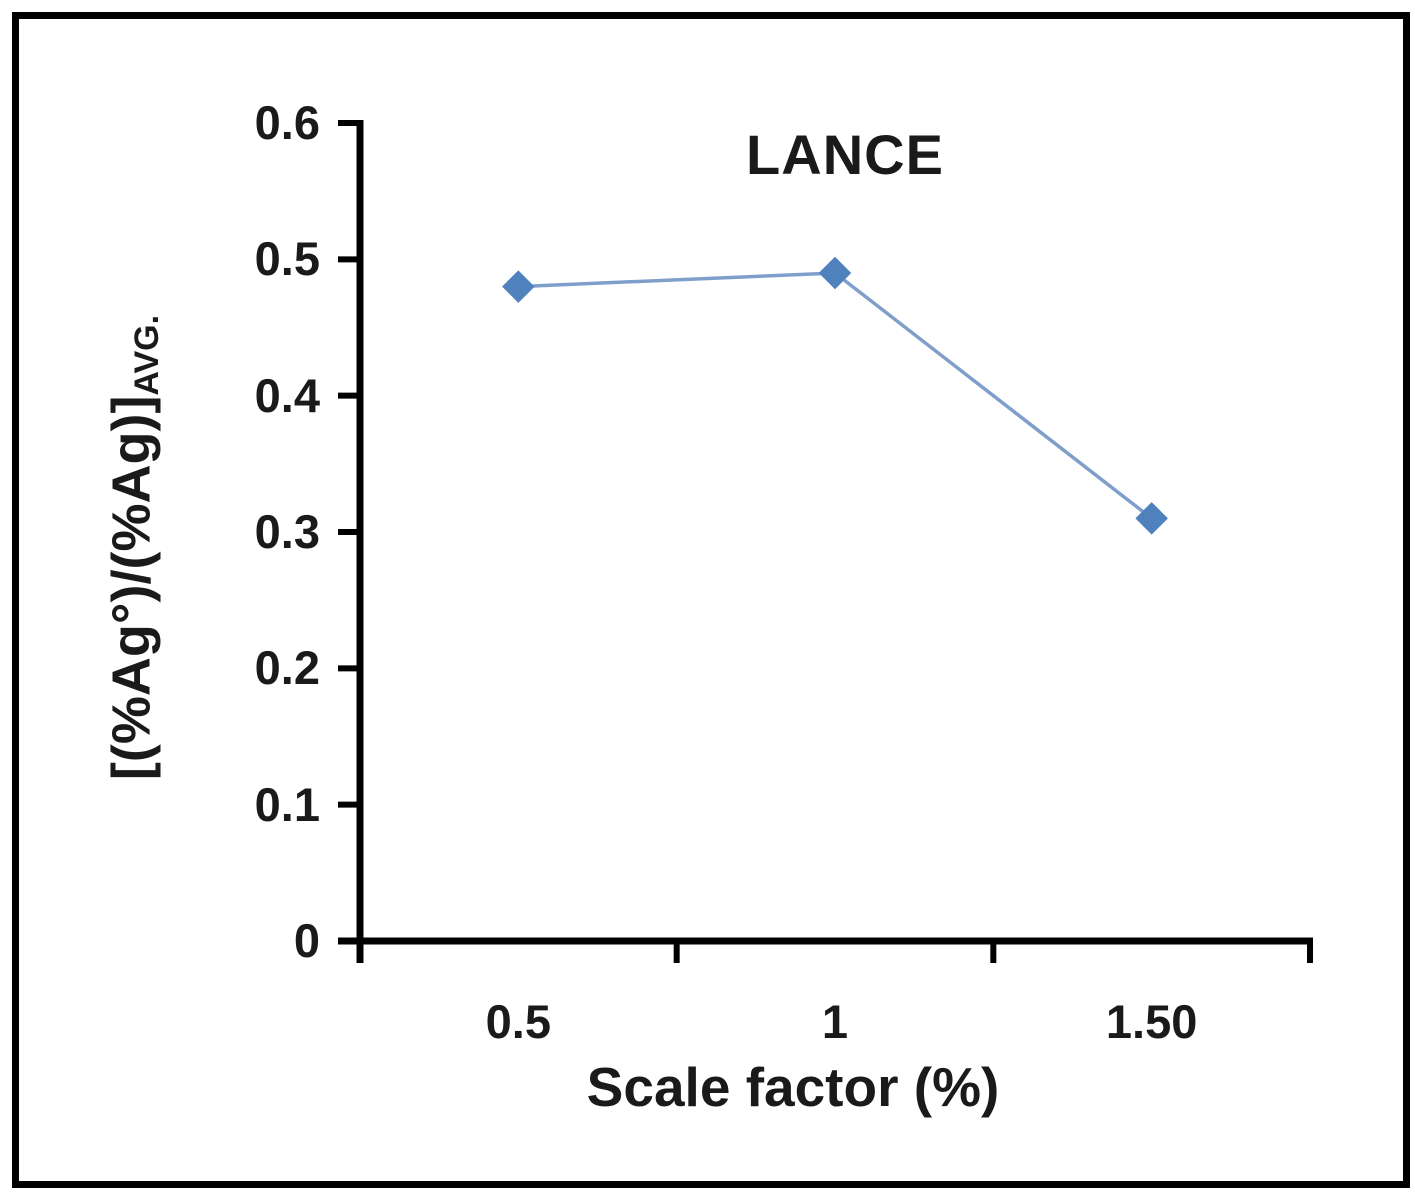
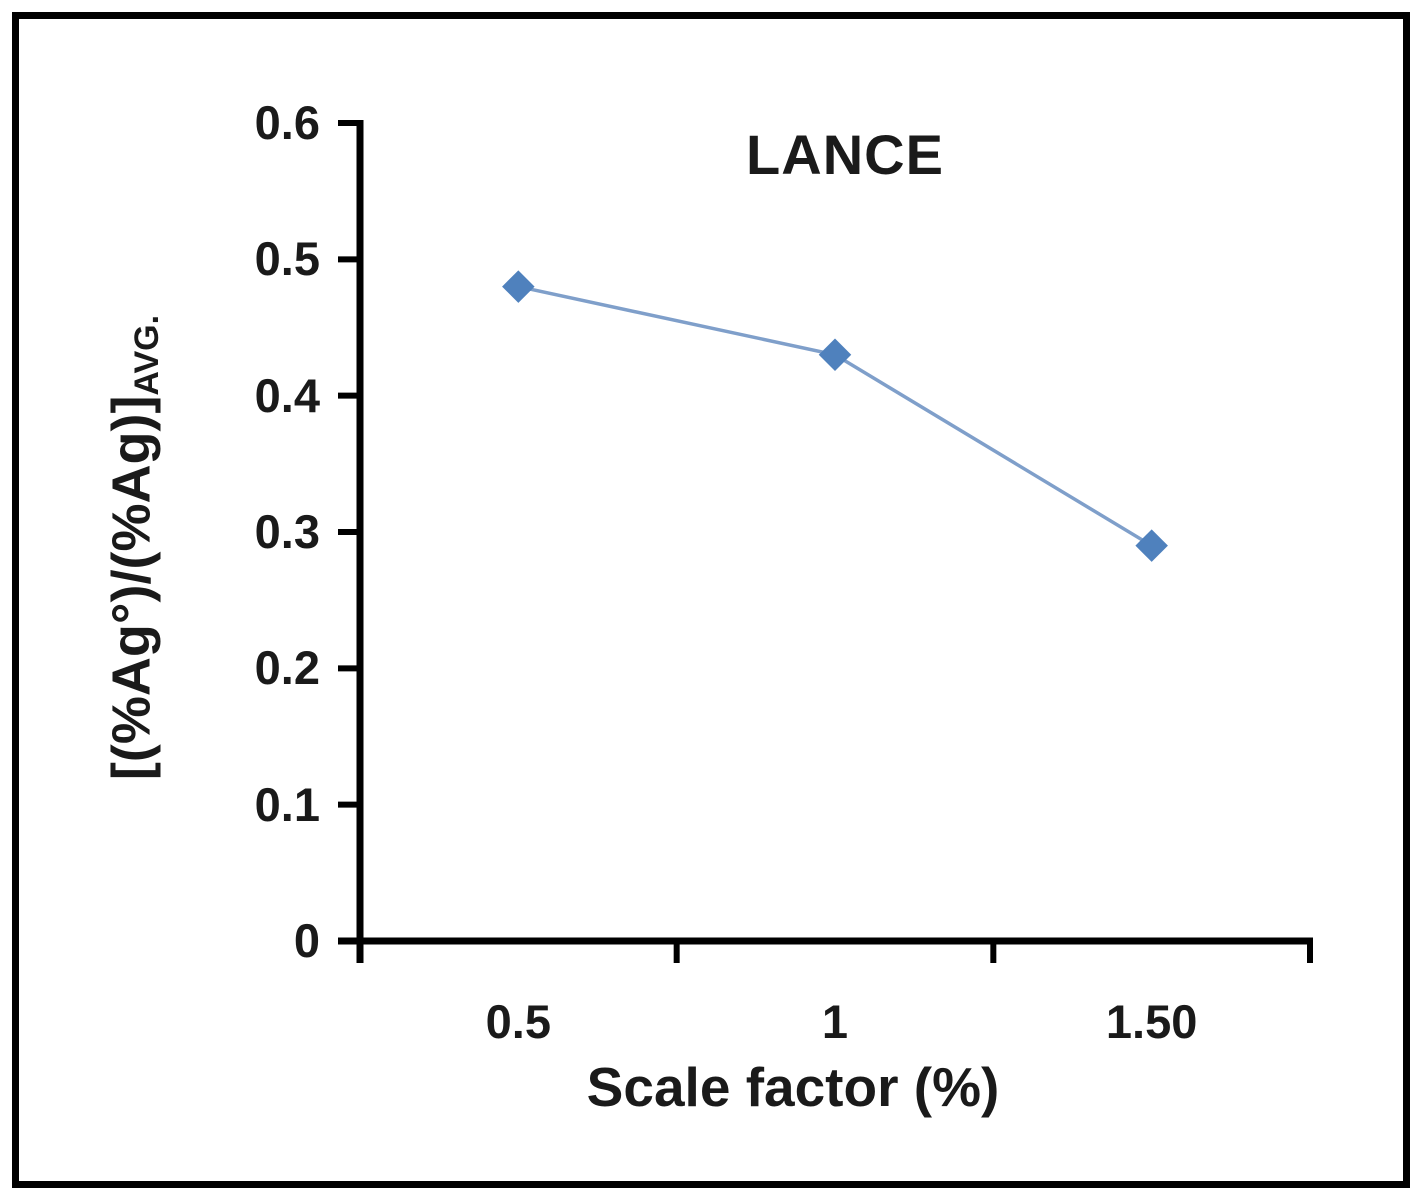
1: 0.49 -> 0.43
1.50: 0.31 -> 0.29
